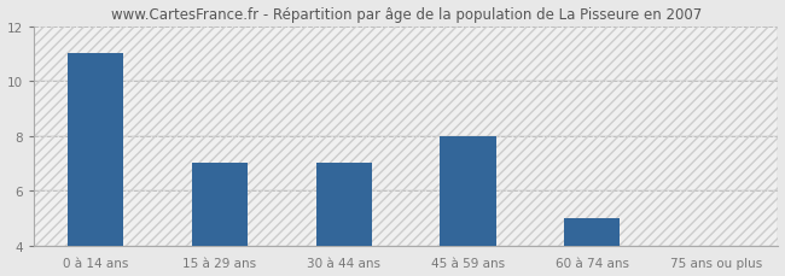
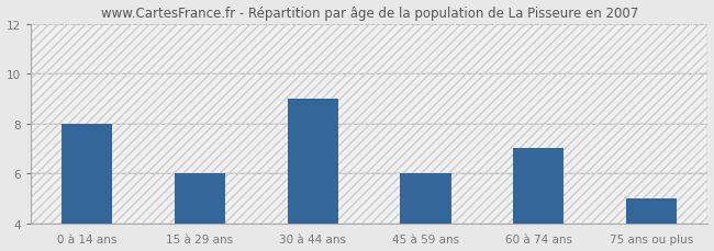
0 à 14 ans: 11 -> 8
15 à 29 ans: 7 -> 6
30 à 44 ans: 7 -> 9
45 à 59 ans: 8 -> 6
60 à 74 ans: 5 -> 7
75 ans ou plus: 4 -> 5
